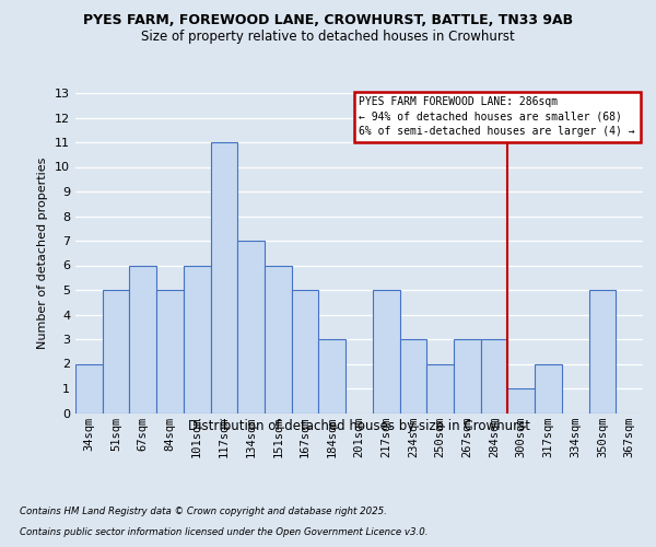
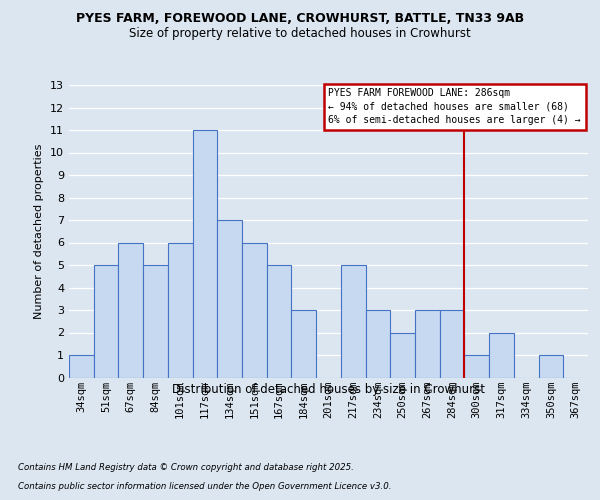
34sqm: 2 -> 1
350sqm: 5 -> 1
